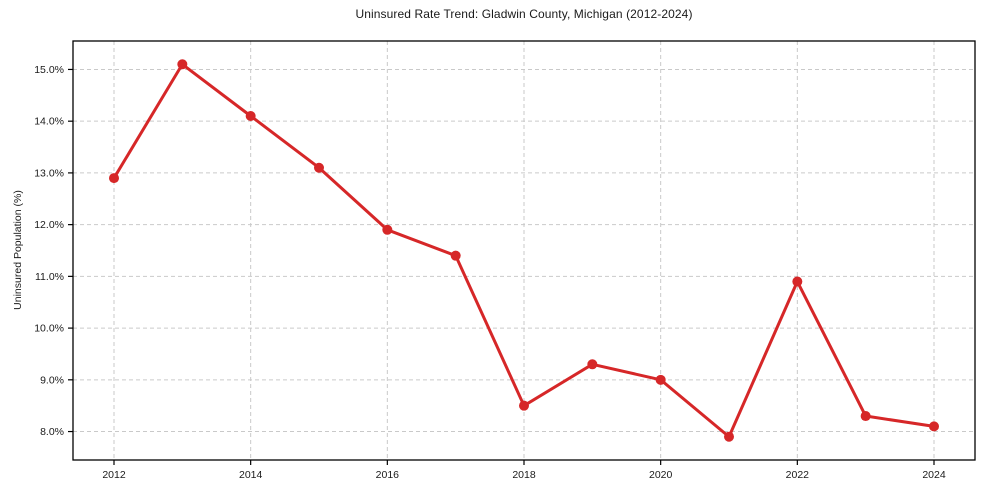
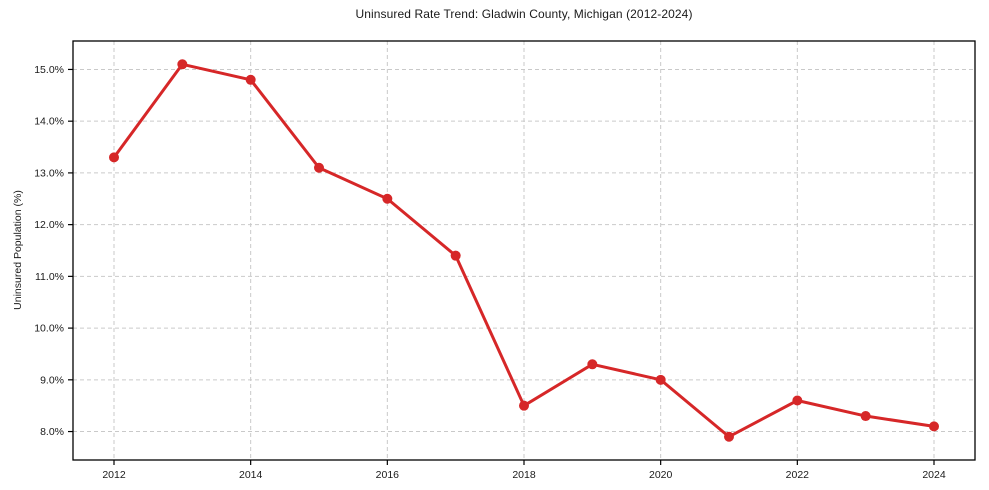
2012: 12.9% -> 13.3%
2014: 14.1% -> 14.8%
2016: 11.9% -> 12.5%
2022: 10.9% -> 8.6%
